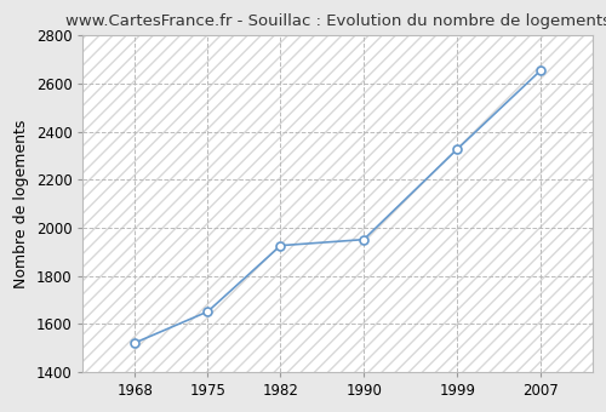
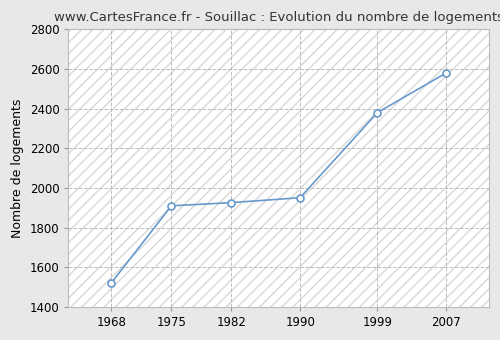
1975: 1650 -> 1910
1999: 2330 -> 2380
2007: 2660 -> 2580
